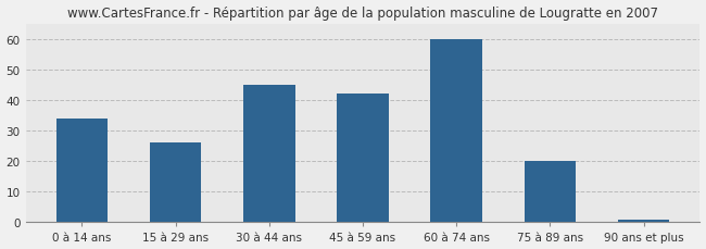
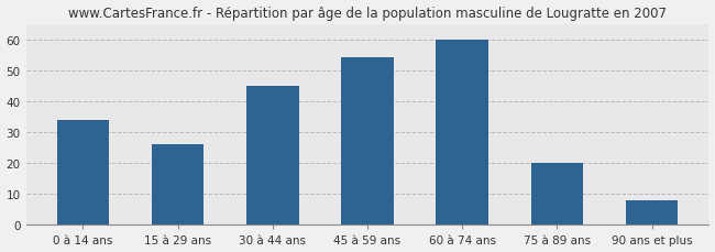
45 à 59 ans: 42 -> 54
90 ans et plus: 1 -> 8
